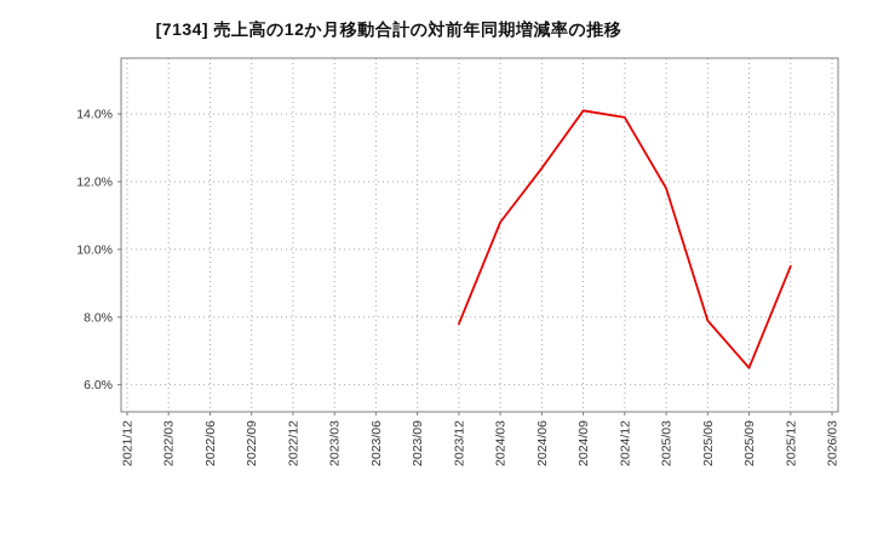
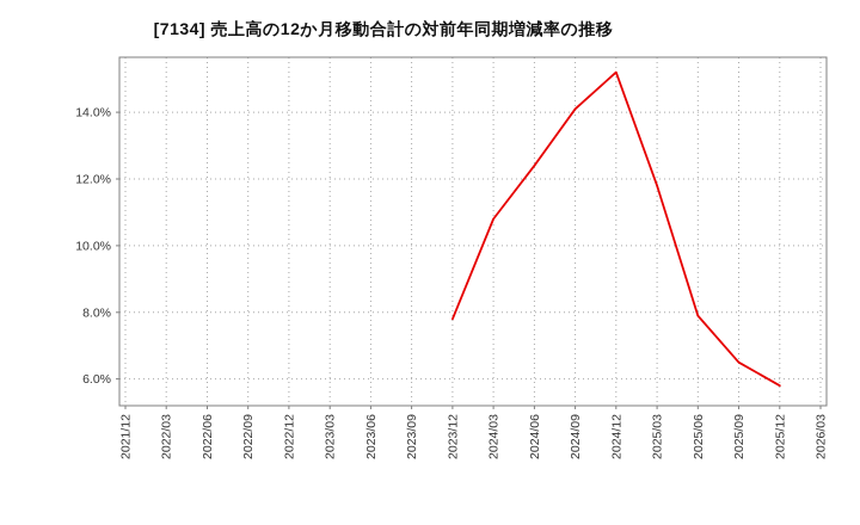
2024/12: 13.9% -> 15.2%
2025/12: 9.5% -> 5.8%
